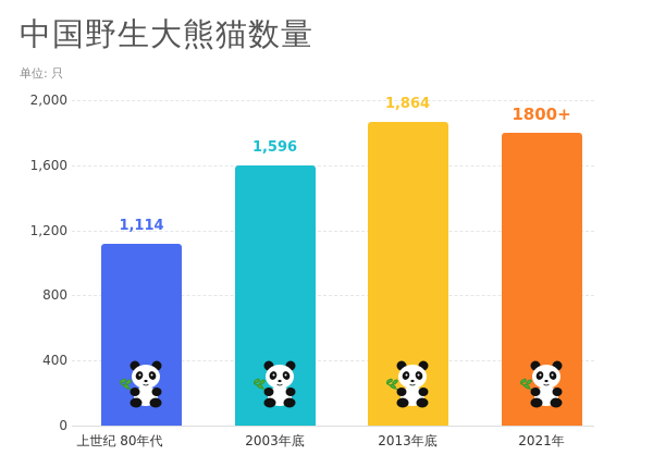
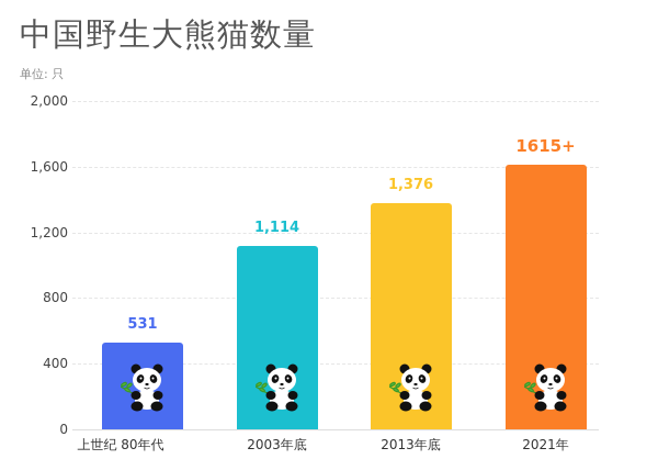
上世纪 80年代: 1,114 -> 531
2003年底: 1,596 -> 1,114
2013年底: 1,864 -> 1,376
2021年: 1800 -> 1615
